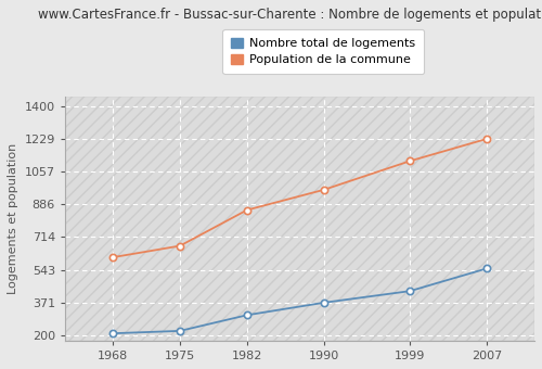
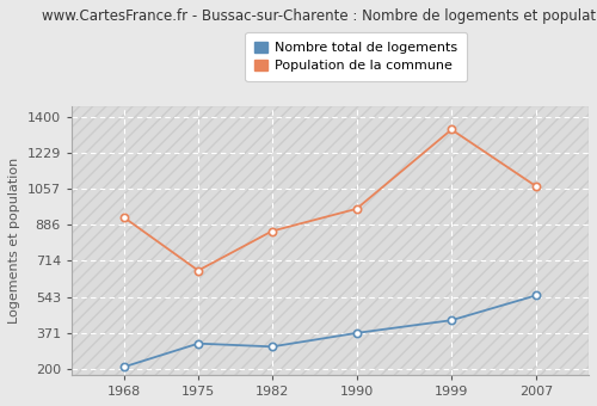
Population de la commune/1968: 610 -> 920
Nombre total de logements/1975: 220 -> 320
Population de la commune/1999: 1110 -> 1340
Population de la commune/2007: 1230 -> 1070
